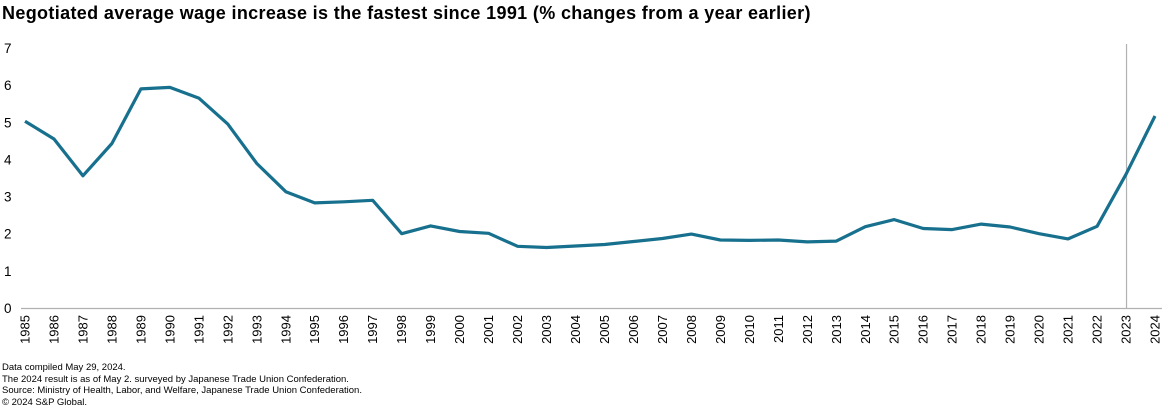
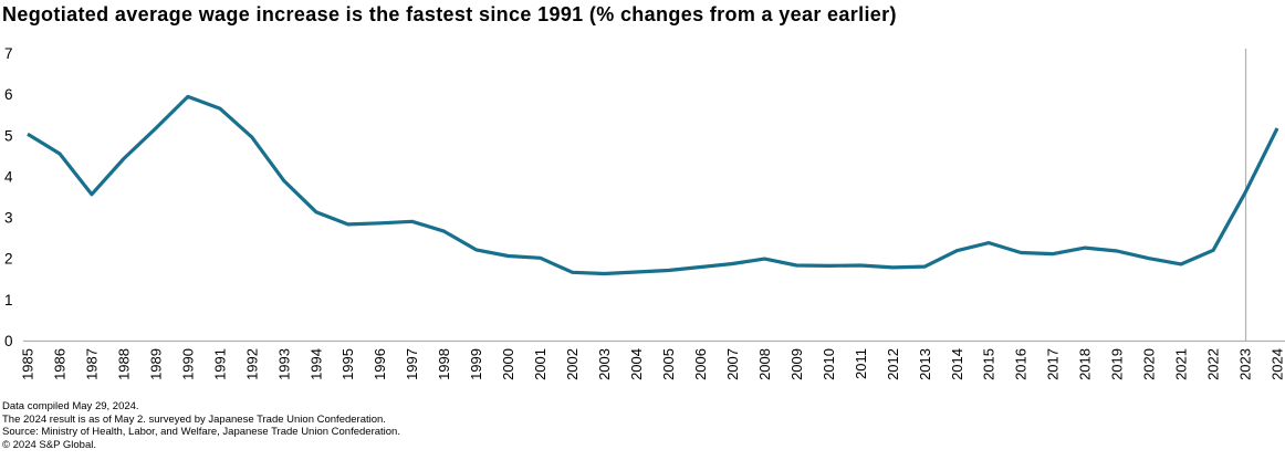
1989: 5.9 -> 5.2
1998: 2.0 -> 2.7
